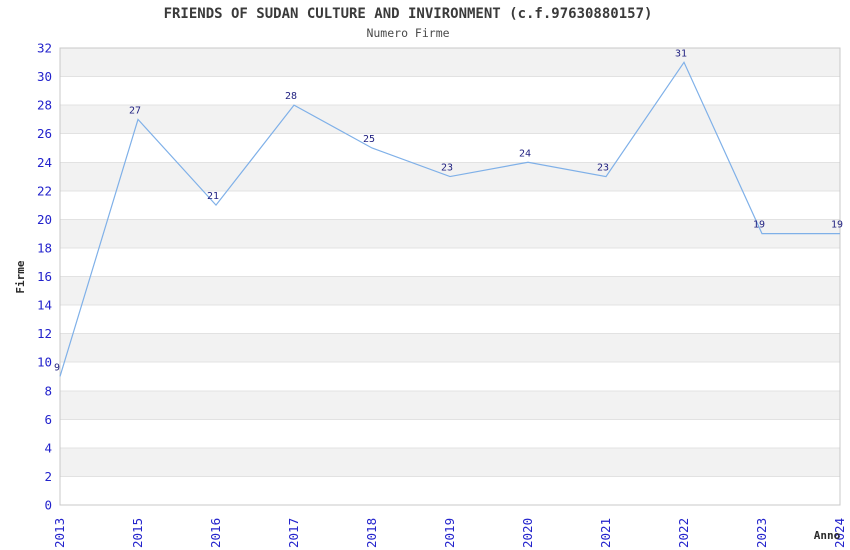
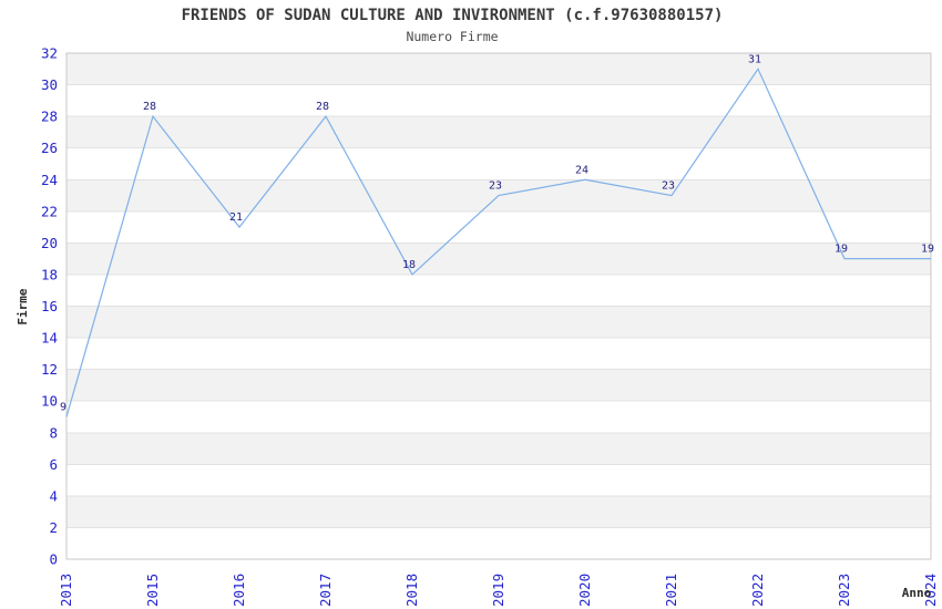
2015: 27 -> 28
2018: 25 -> 18
